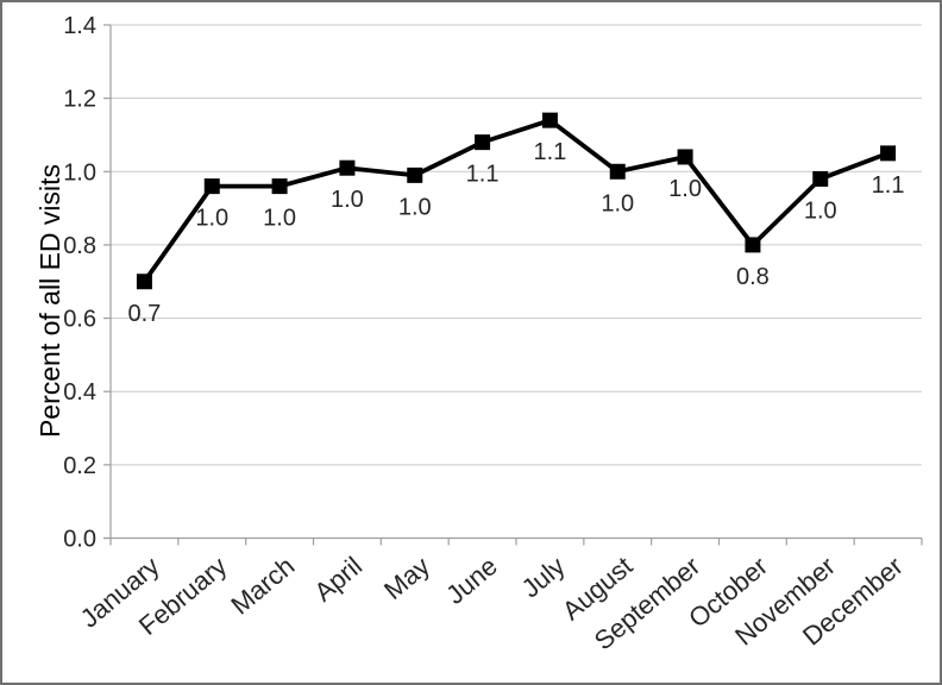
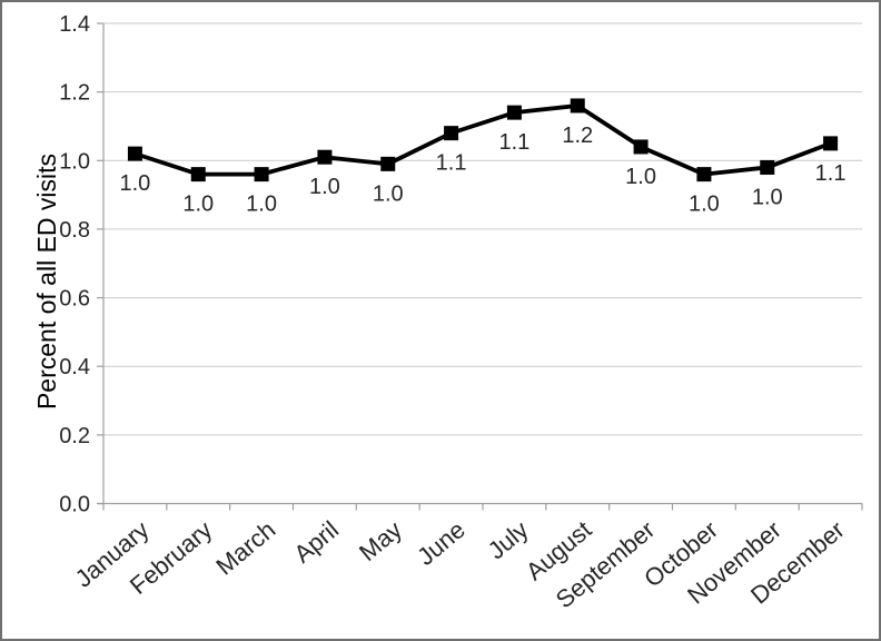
January: 0.7 -> 1.0
August: 1.0 -> 1.2
October: 0.8 -> 1.0
